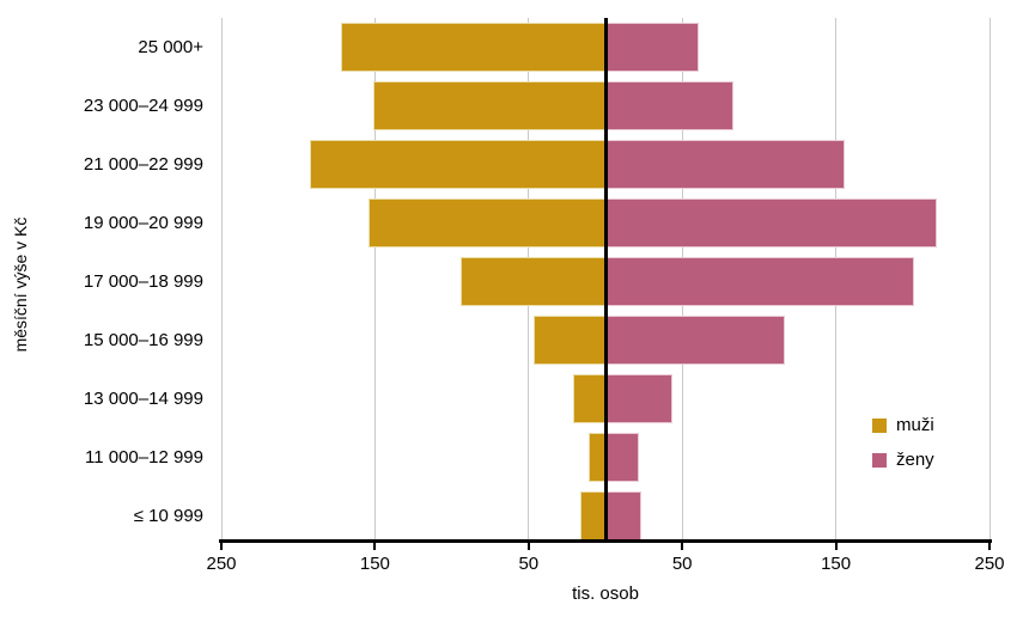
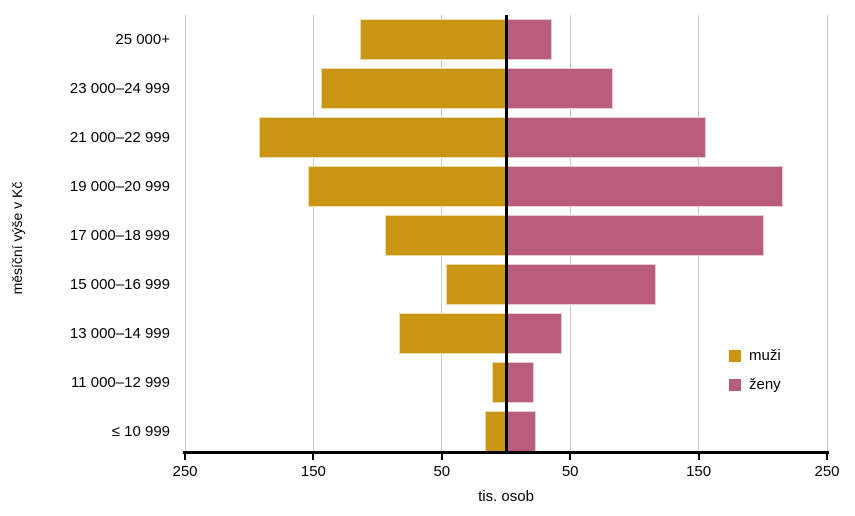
muži/25 000+: 172 -> 114
ženy/25 000+: 61 -> 36
muži/23 000–24 999: 151 -> 144
muži/13 000–14 999: 21 -> 83
